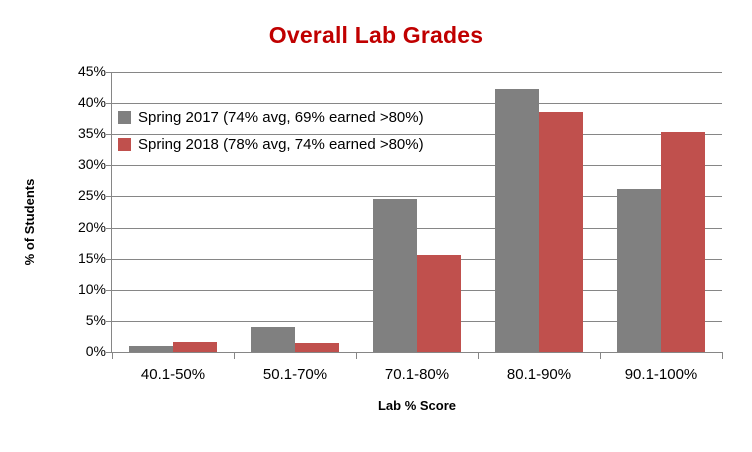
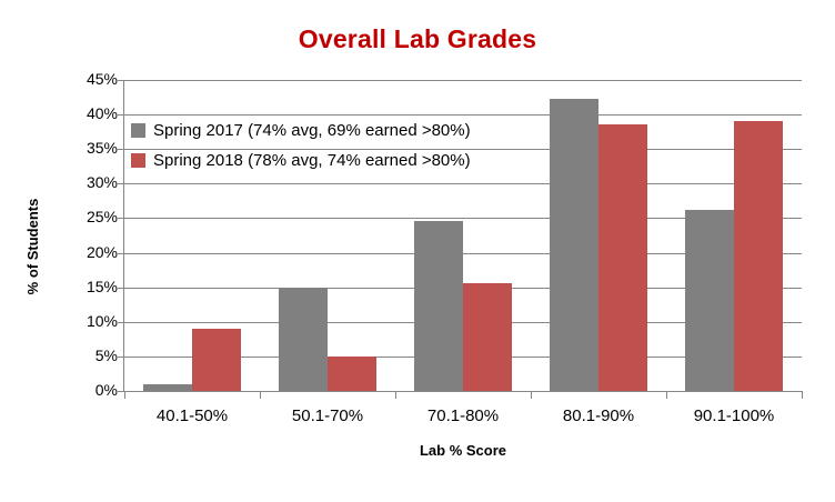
Spring 2018 (78% avg, 74% earned >80%)/40.1-50%: 2% -> 9%
Spring 2017 (74% avg, 69% earned >80%)/50.1-70%: 4% -> 15%
Spring 2018 (78% avg, 74% earned >80%)/50.1-70%: 2% -> 5%
Spring 2018 (78% avg, 74% earned >80%)/90.1-100%: 35% -> 39%
